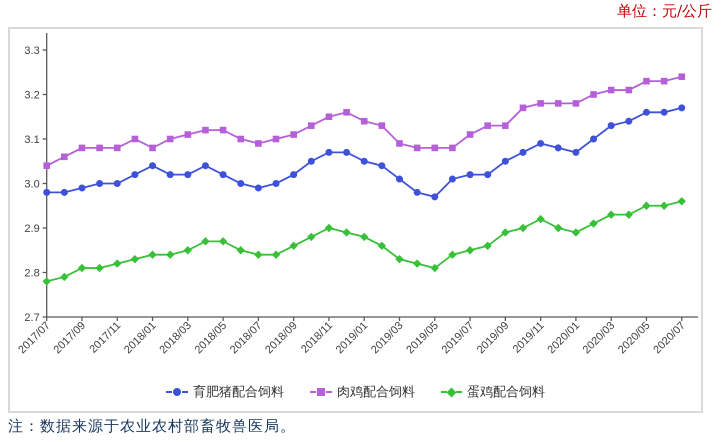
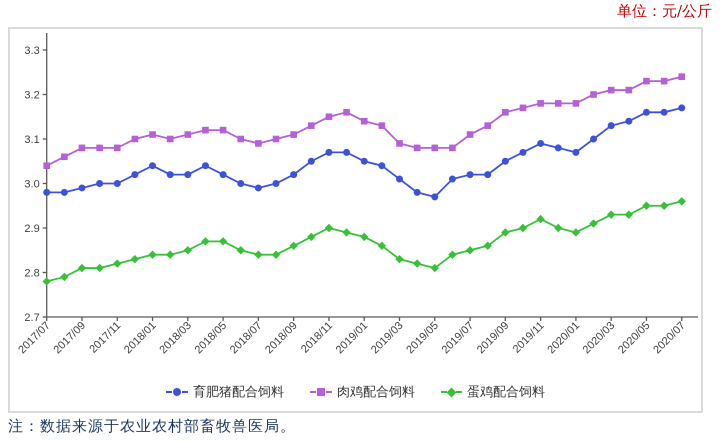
肉鸡配合饲料/2018/01: 3.08 -> 3.11
肉鸡配合饲料/2019/09: 3.13 -> 3.16
